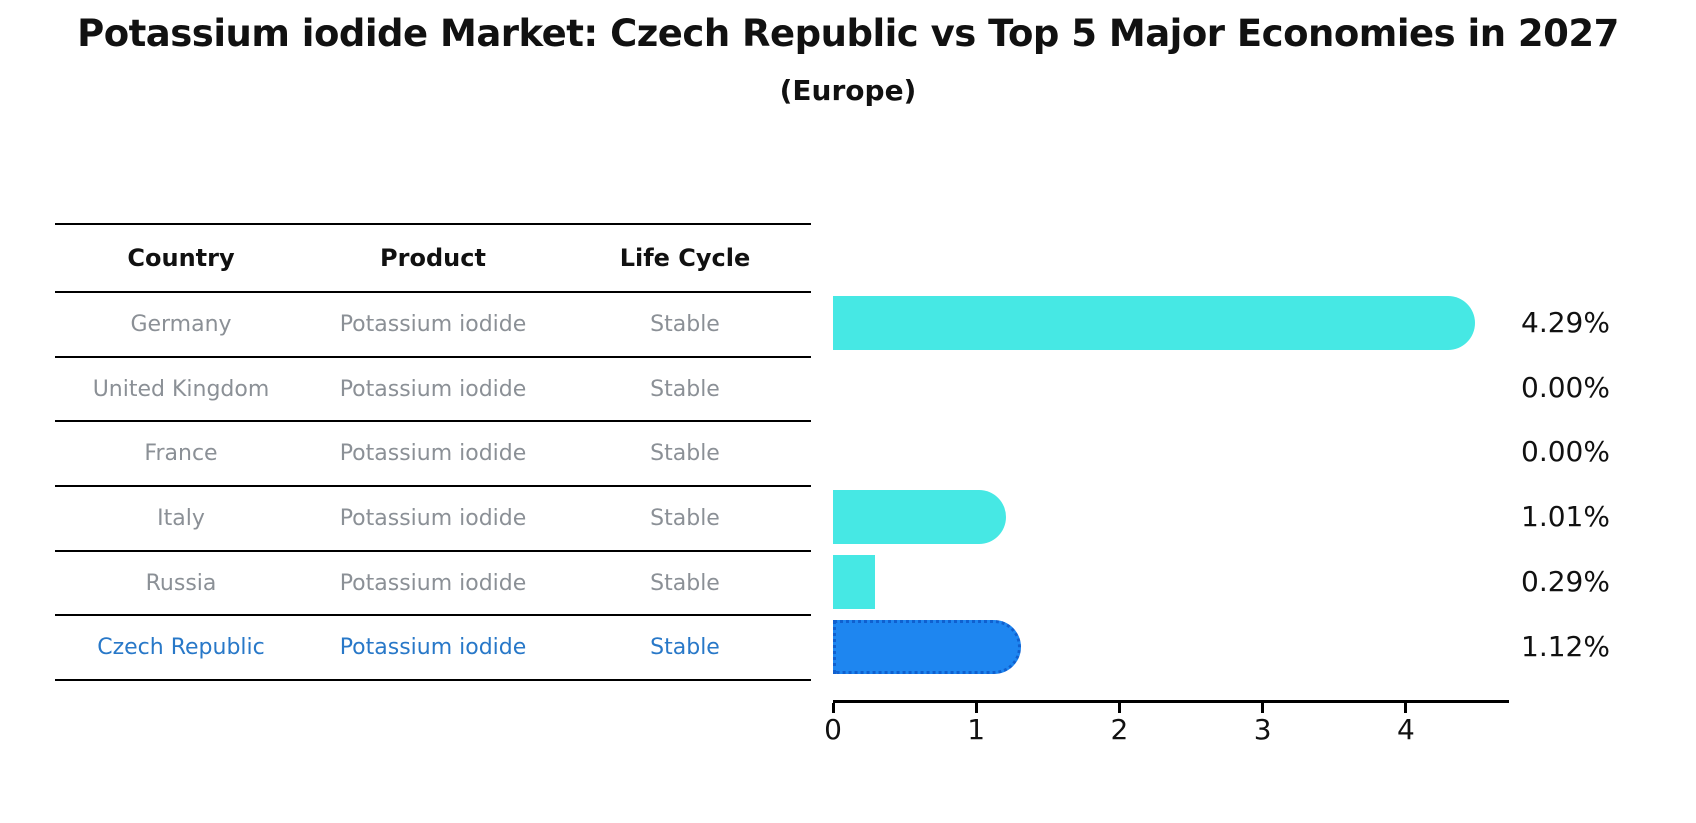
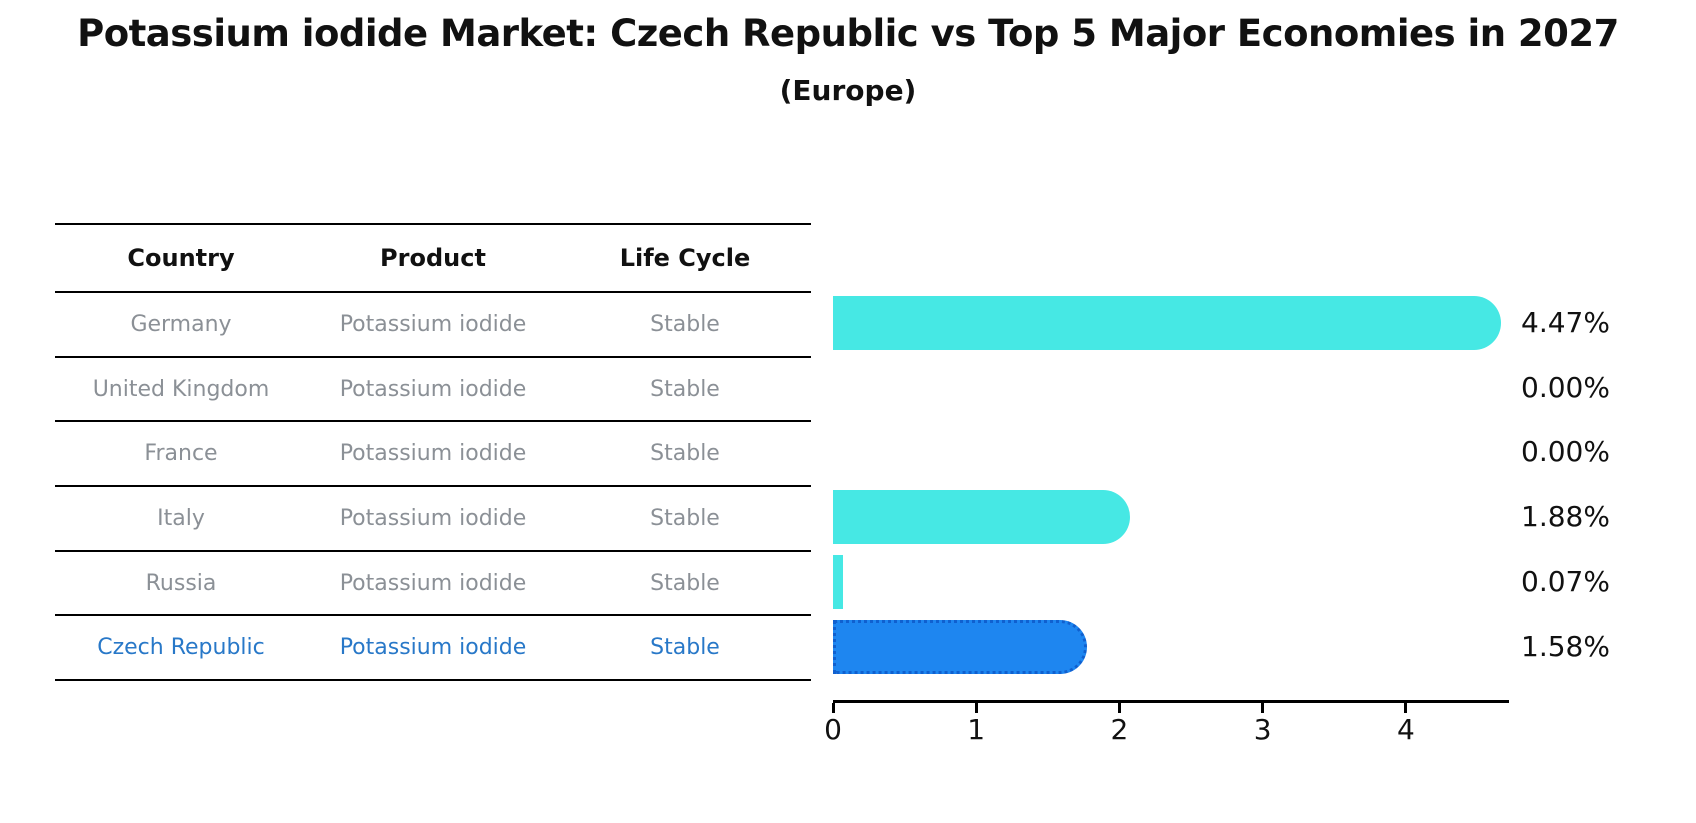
Germany: 4.29% -> 4.47%
Italy: 1.01% -> 1.88%
Russia: 0.29% -> 0.07%
Czech Republic: 1.12% -> 1.58%
